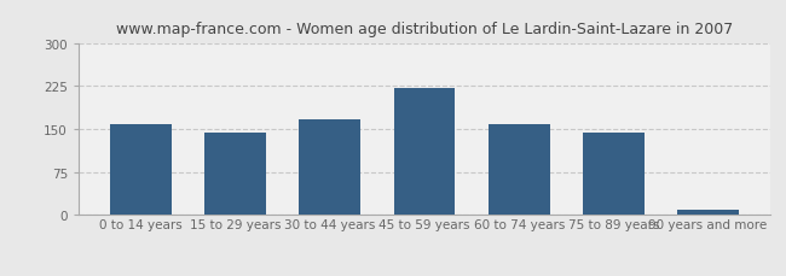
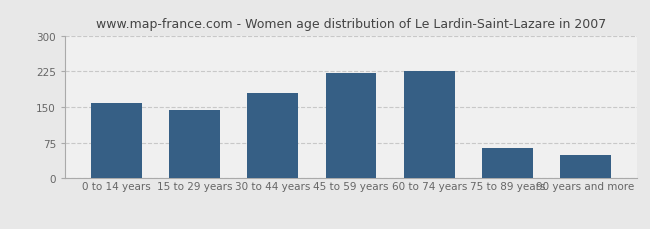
30 to 44 years: 168 -> 180
60 to 74 years: 158 -> 225
75 to 89 years: 143 -> 65
90 years and more: 10 -> 50
